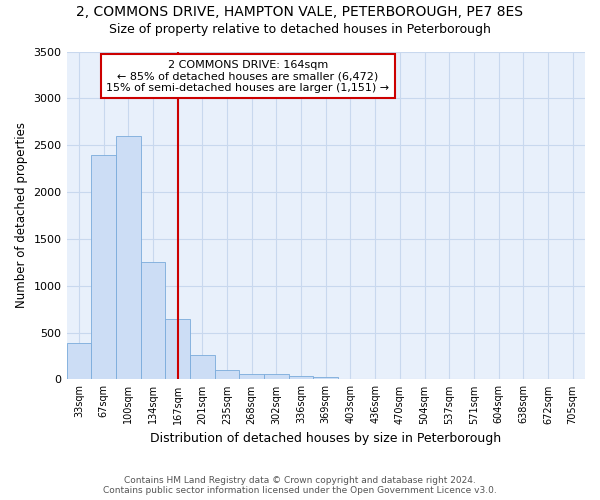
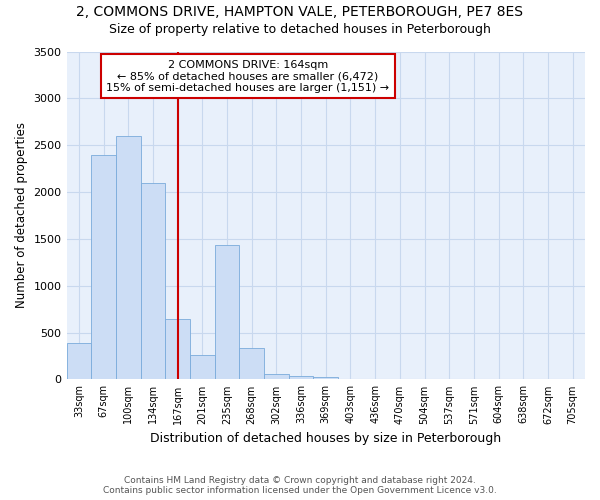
134sqm: 1250 -> 2100
235sqm: 100 -> 1440
268sqm: 60 -> 340
